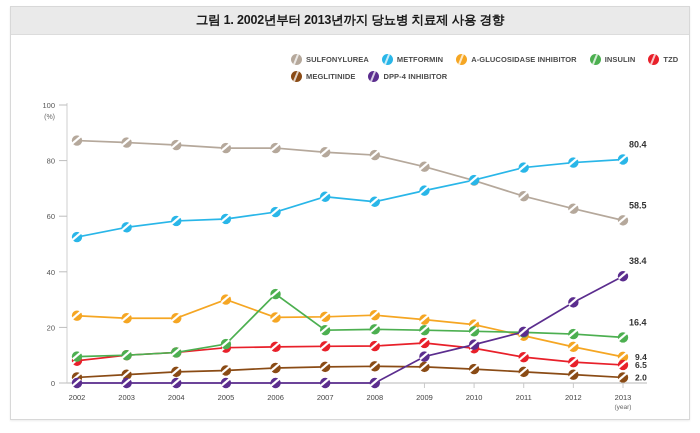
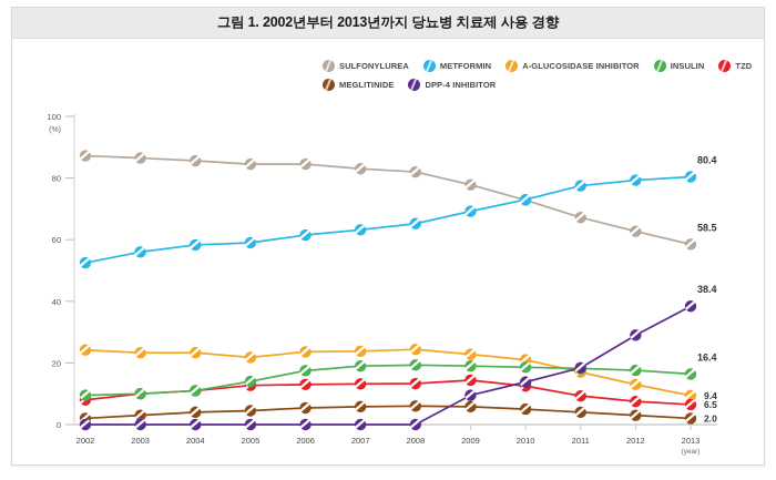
A-GLUCOSIDASE INHIBITOR/2005: 30 -> 22
INSULIN/2006: 32 -> 18
METFORMIN/2007: 67 -> 63
